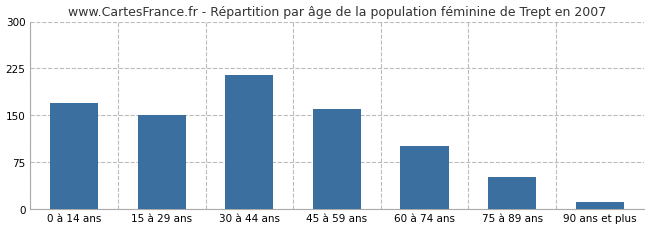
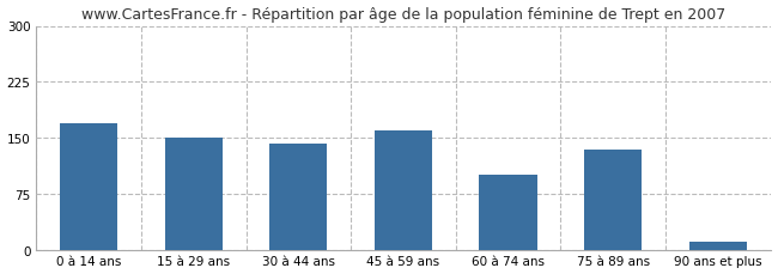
30 à 44 ans: 215 -> 142
75 à 89 ans: 50 -> 134
